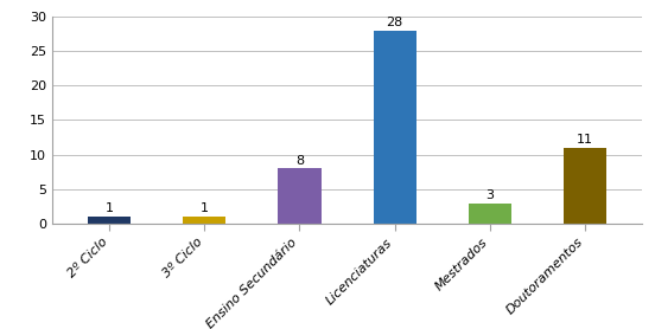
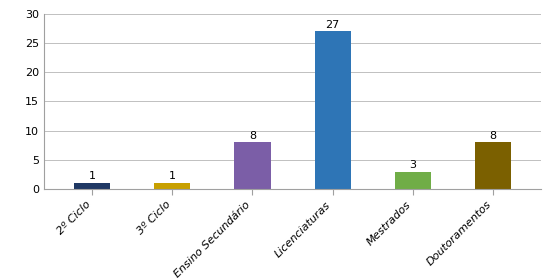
Licenciaturas: 28 -> 27
Doutoramentos: 11 -> 8
